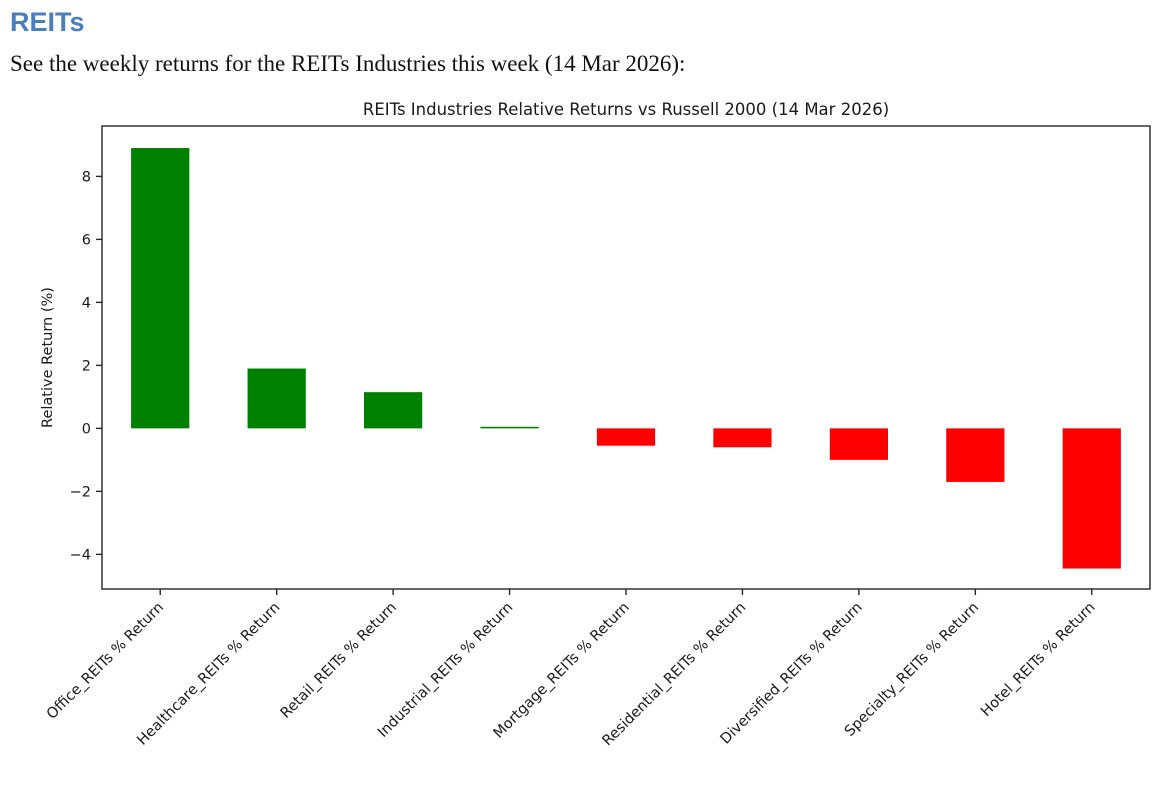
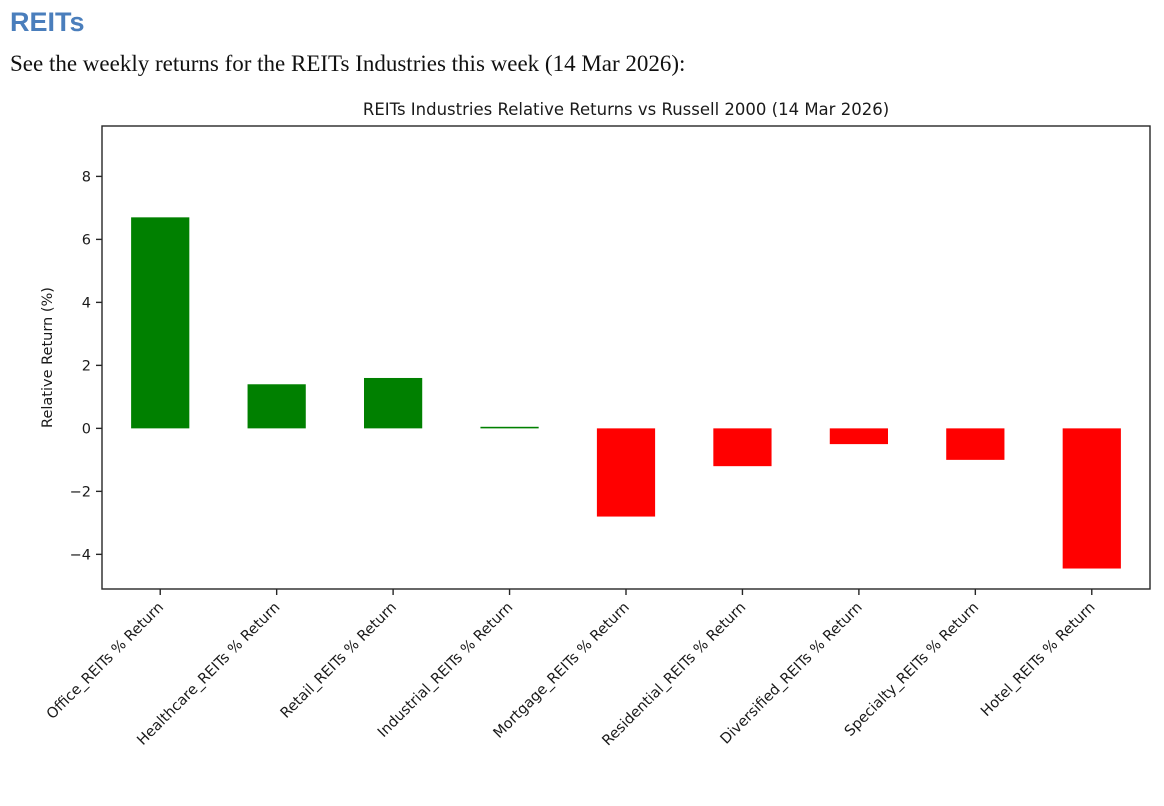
Office_REITs % Return: 8.9 -> 6.7
Healthcare_REITs % Return: 1.9 -> 1.4
Retail_REITs % Return: 1.1 -> 1.6
Mortgage_REITs % Return: -0.6 -> -2.8
Residential_REITs % Return: -0.6 -> -1.2
Diversified_REITs % Return: -1.0 -> -0.5
Specialty_REITs % Return: -1.7 -> -1.0
